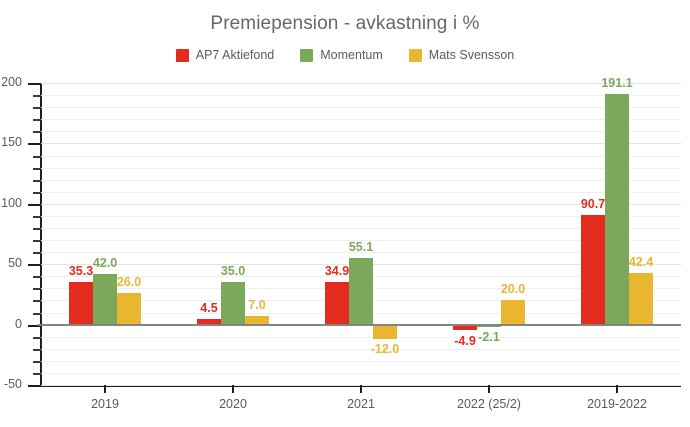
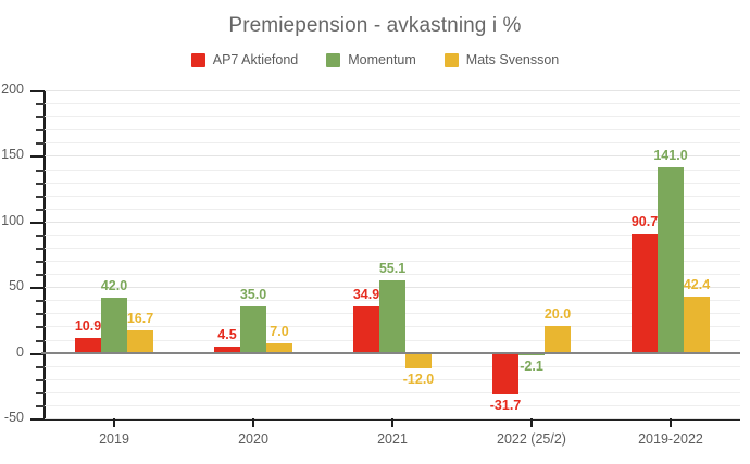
AP7 Aktiefond/2019: 35.3 -> 10.9
Mats Svensson/2019: 26.0 -> 16.7
AP7 Aktiefond/2022 (25/2): -4.9 -> -31.7
Momentum/2019-2022: 191.1 -> 141.0
